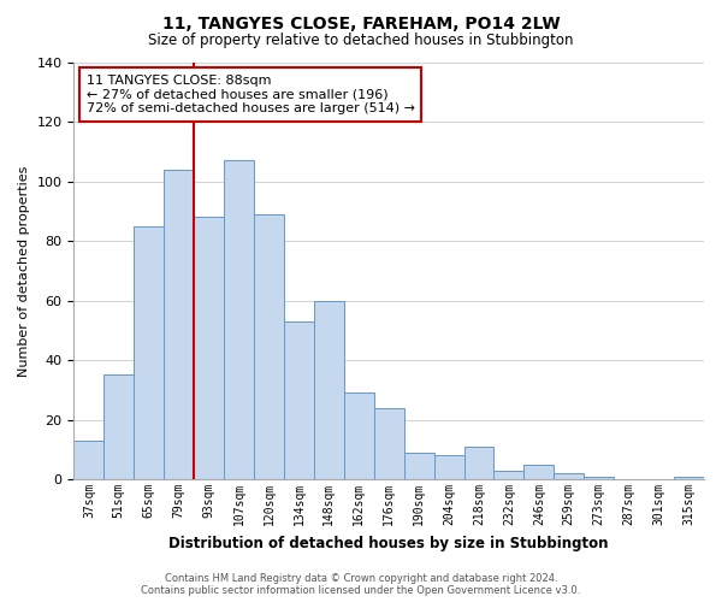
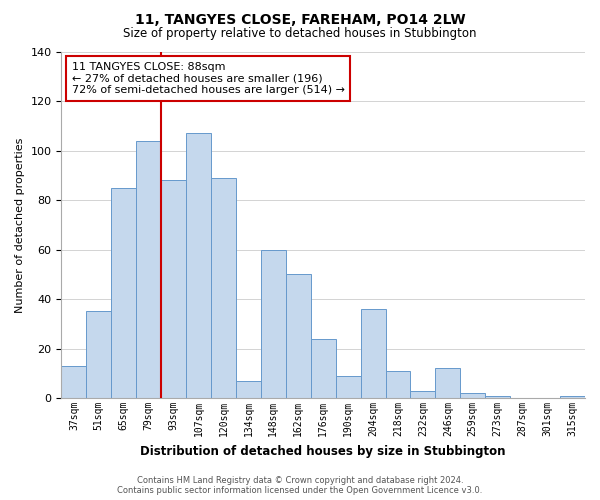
134sqm: 53 -> 7
162sqm: 29 -> 50
204sqm: 8 -> 36
246sqm: 5 -> 12
